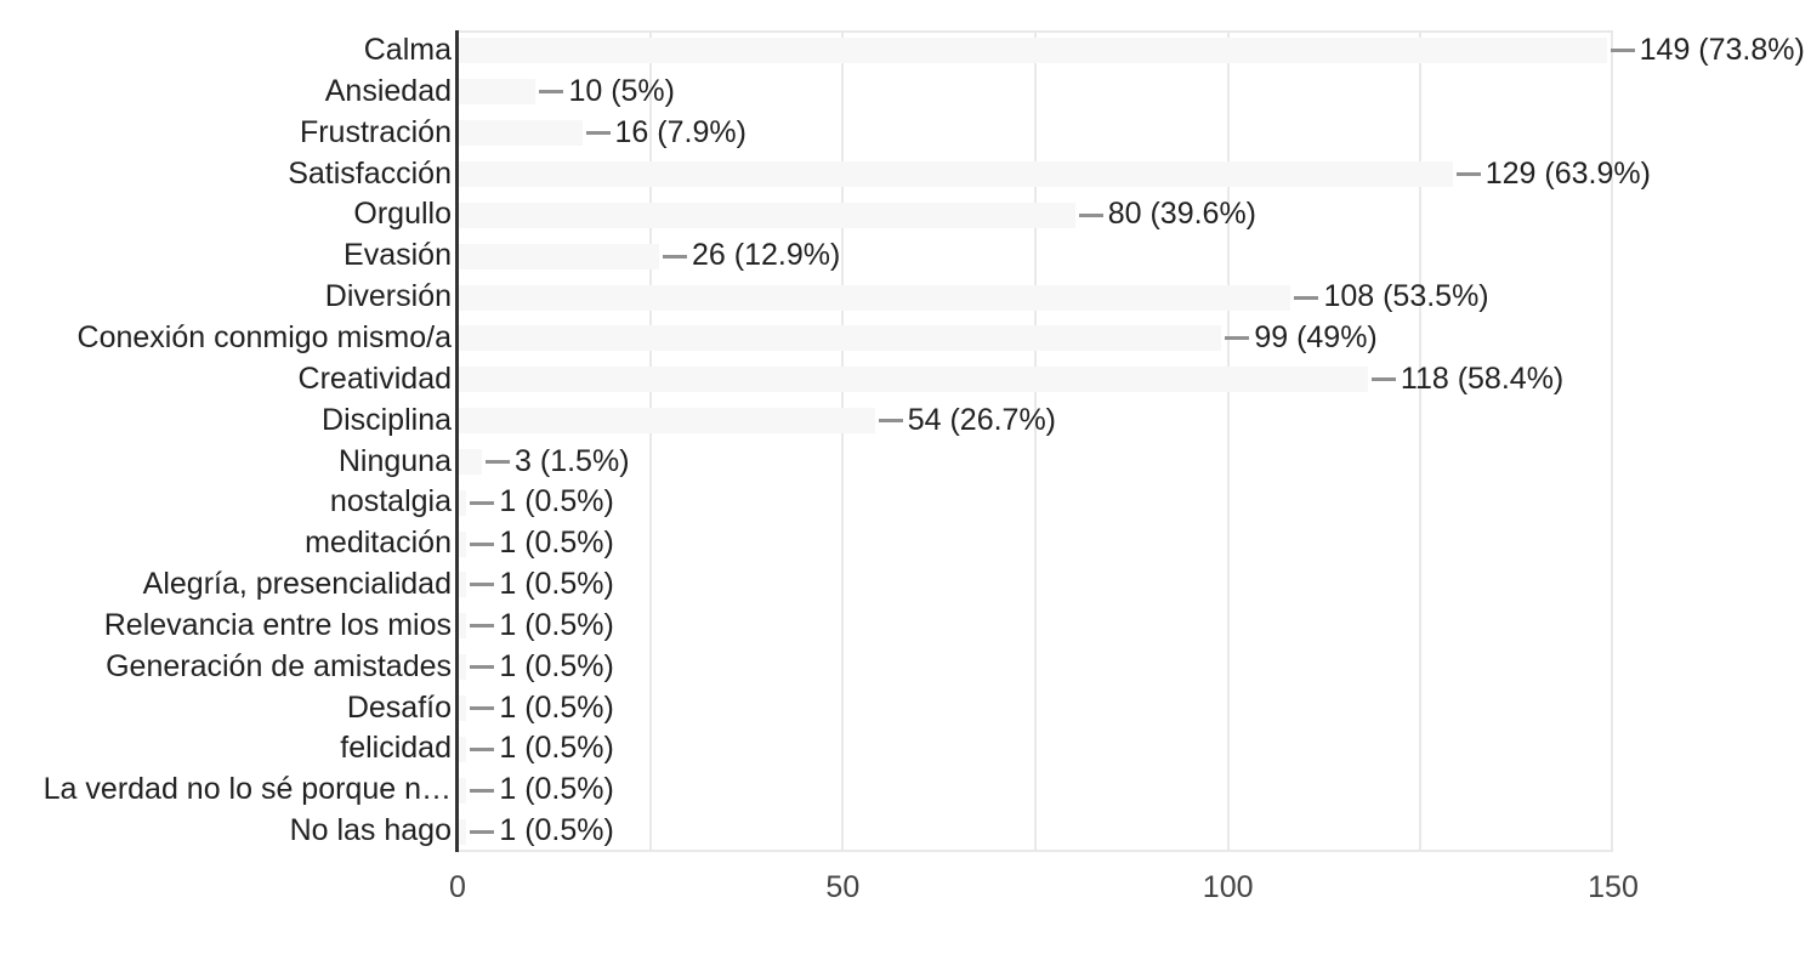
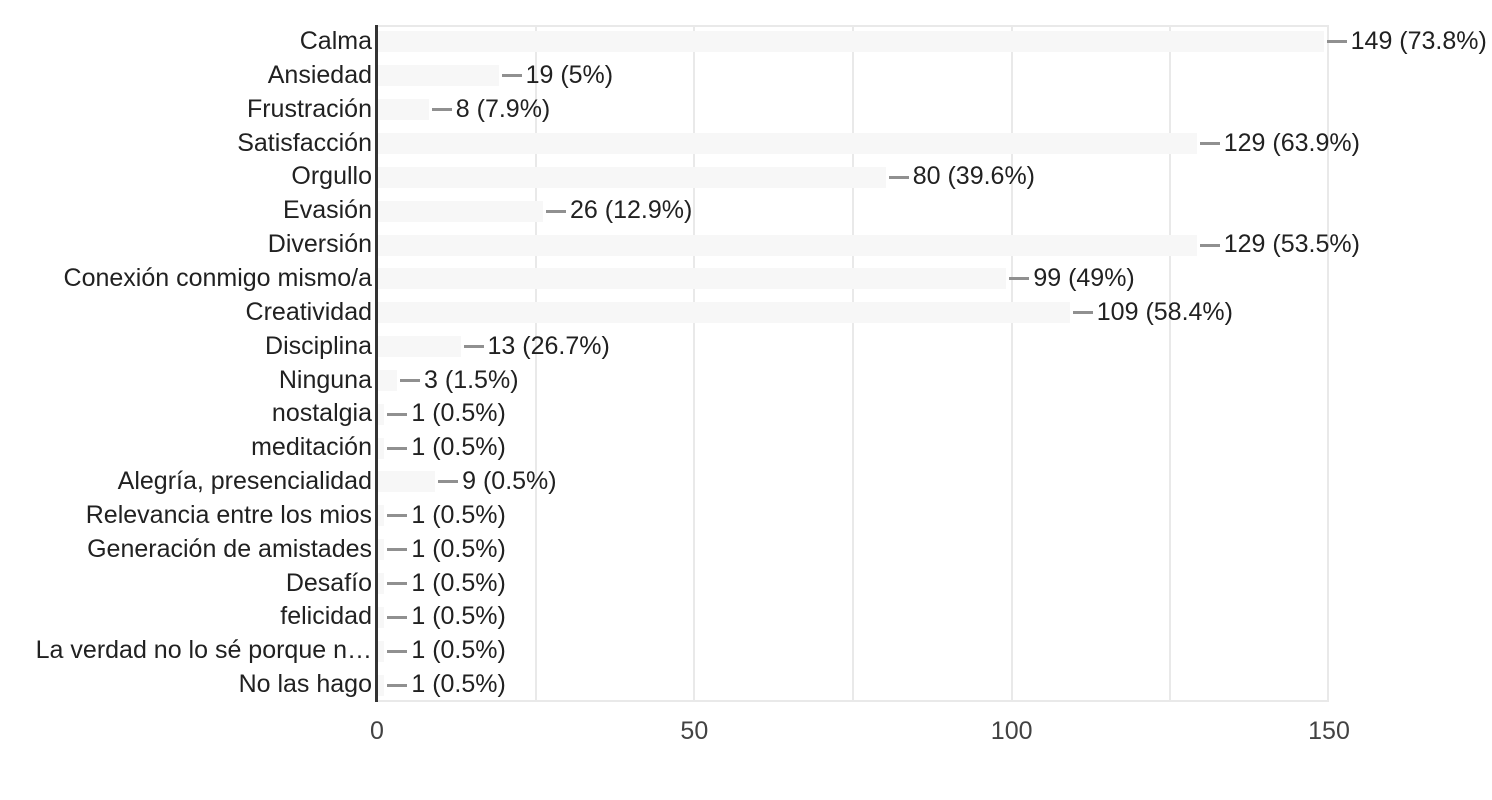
Ansiedad: 10 -> 19
Frustración: 16 -> 8
Diversión: 108 -> 129
Creatividad: 118 -> 109
Disciplina: 54 -> 13
Alegría, presencialidad: 1 -> 9
